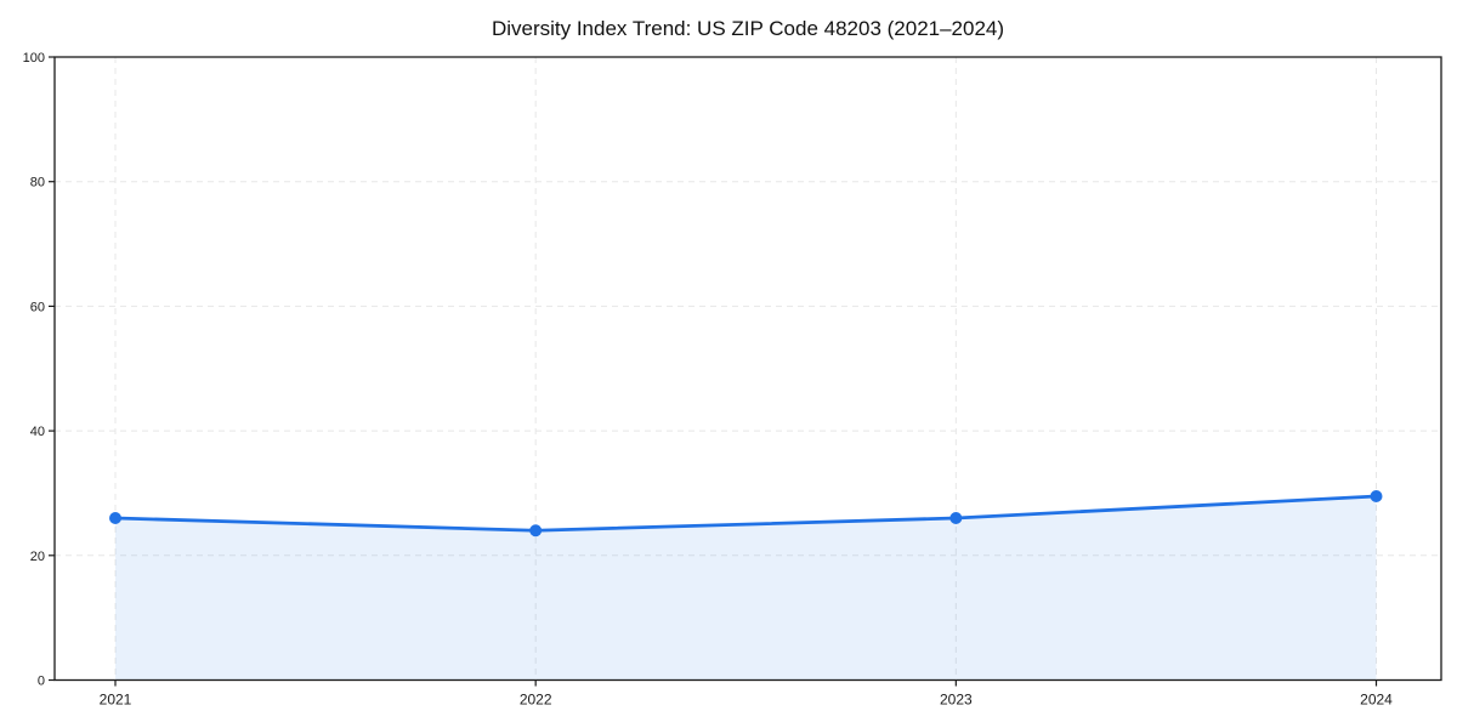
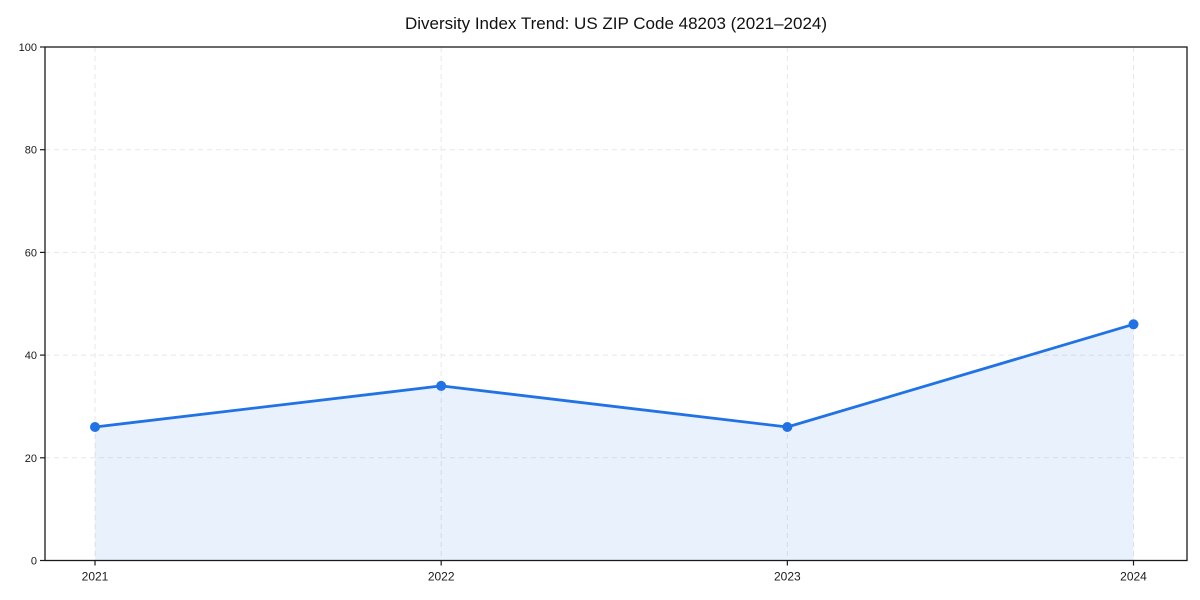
2022: 24 -> 34
2024: 30 -> 46
